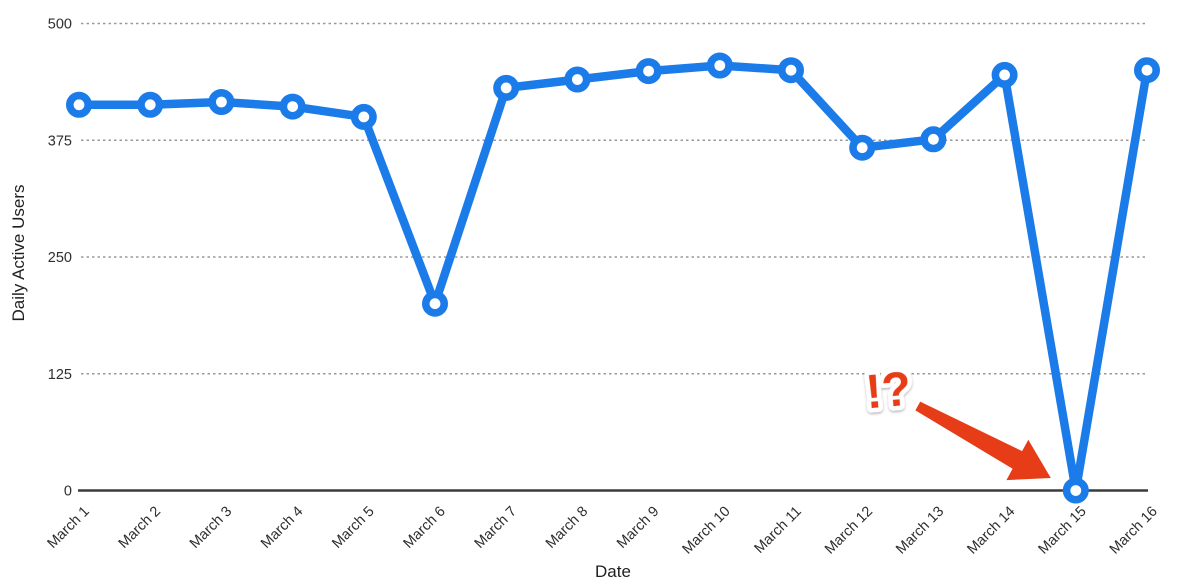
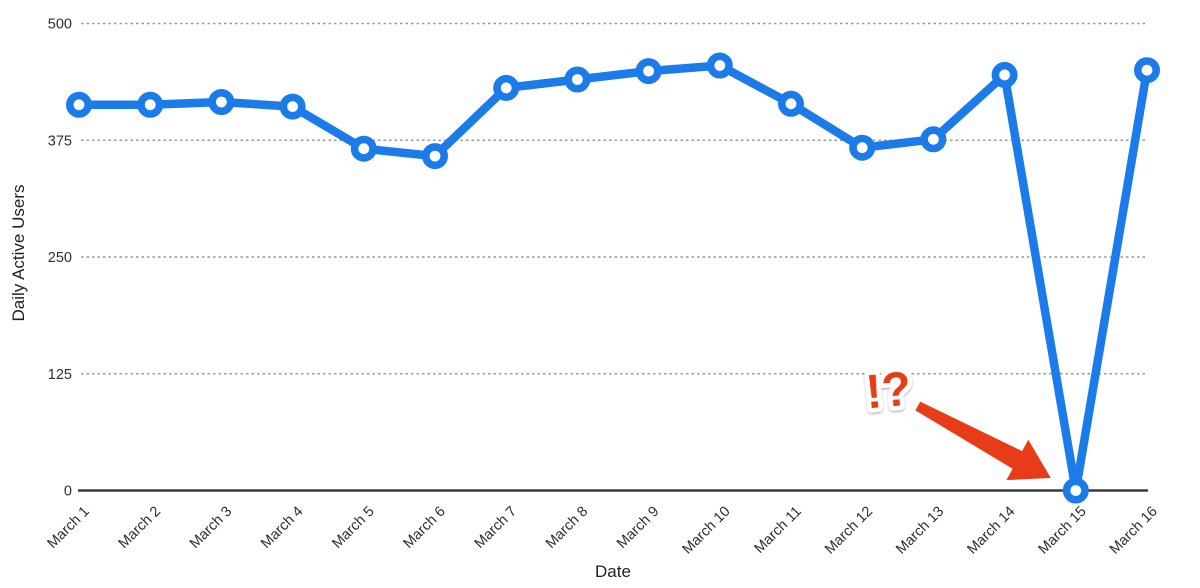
March 5: 400 -> 370
March 6: 200 -> 360
March 11: 450 -> 410
